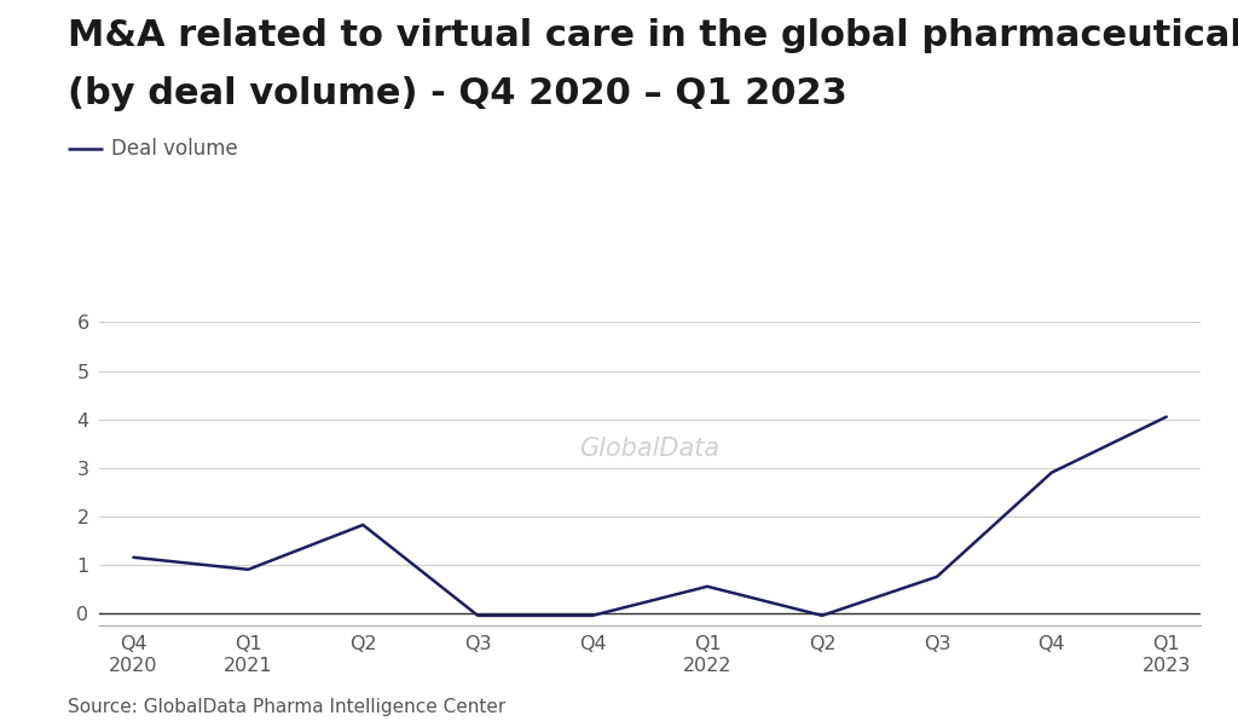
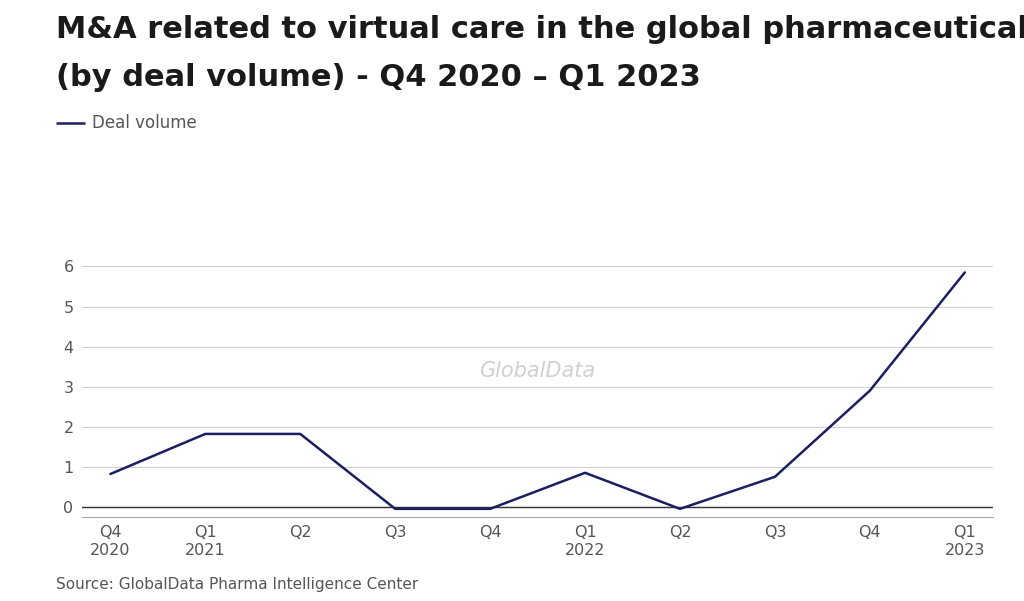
Q4 2020: 1.15 -> 0.82
Q1 2021: 0.90 -> 1.82
Q1 2022: 0.55 -> 0.85
Q1 2023: 4.05 -> 5.85
